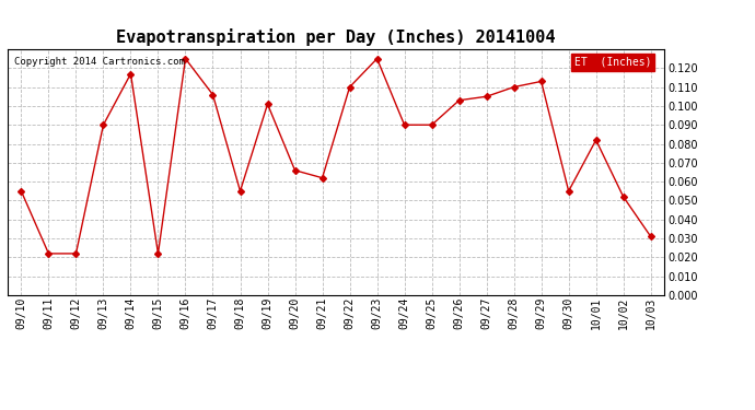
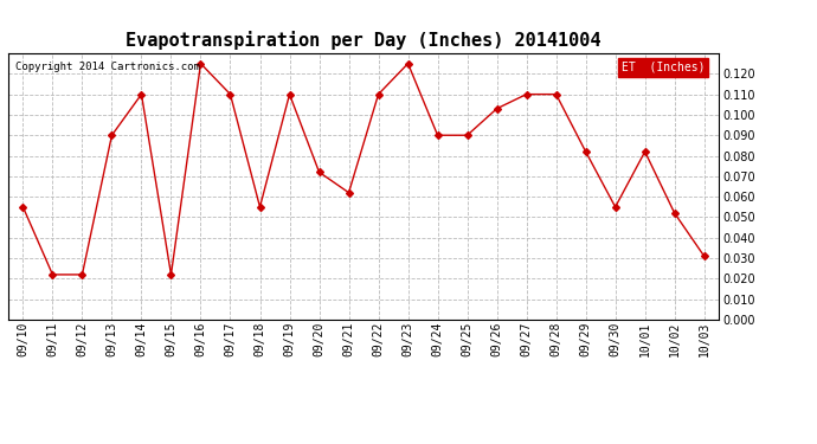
09/14: 0.117 -> 0.110
09/17: 0.106 -> 0.110
09/19: 0.101 -> 0.110
09/20: 0.066 -> 0.072
09/27: 0.105 -> 0.110
09/29: 0.113 -> 0.082
